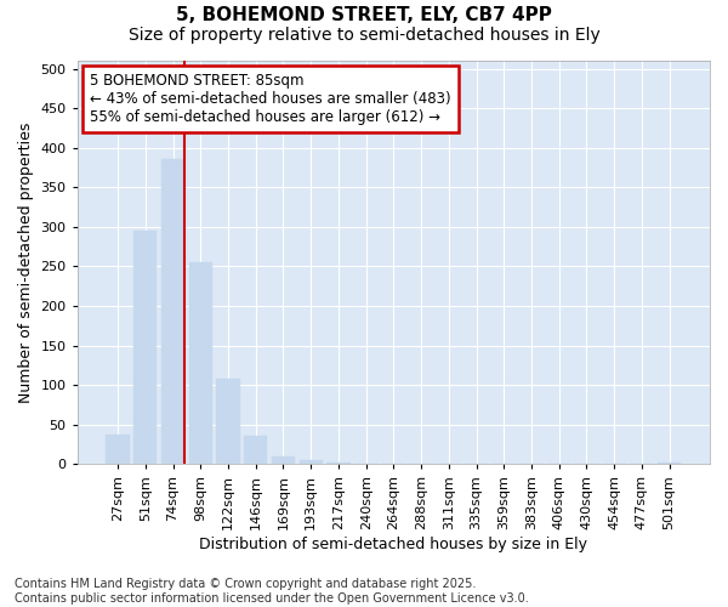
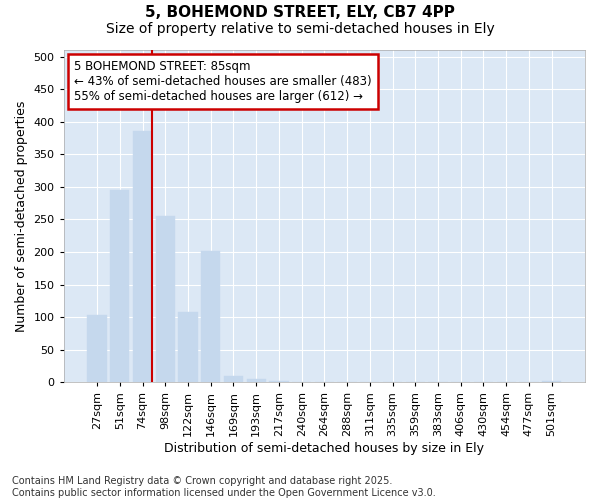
27sqm: 37 -> 104
146sqm: 35 -> 202
